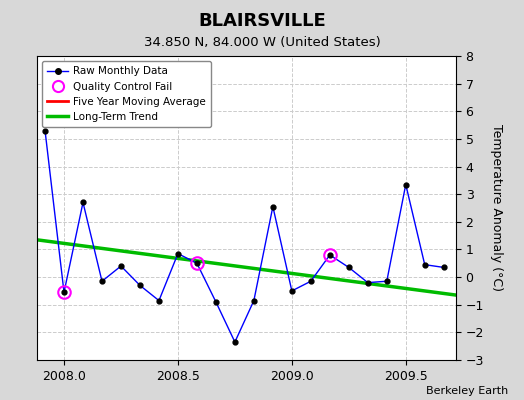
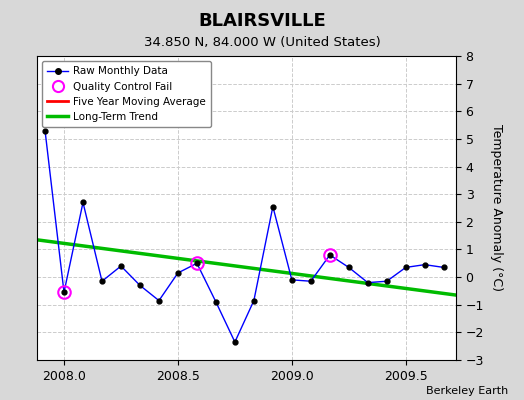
2008.5: 0.85 -> 0.15
2009.0: -0.50 -> -0.10
2009.5: 3.35 -> 0.35
